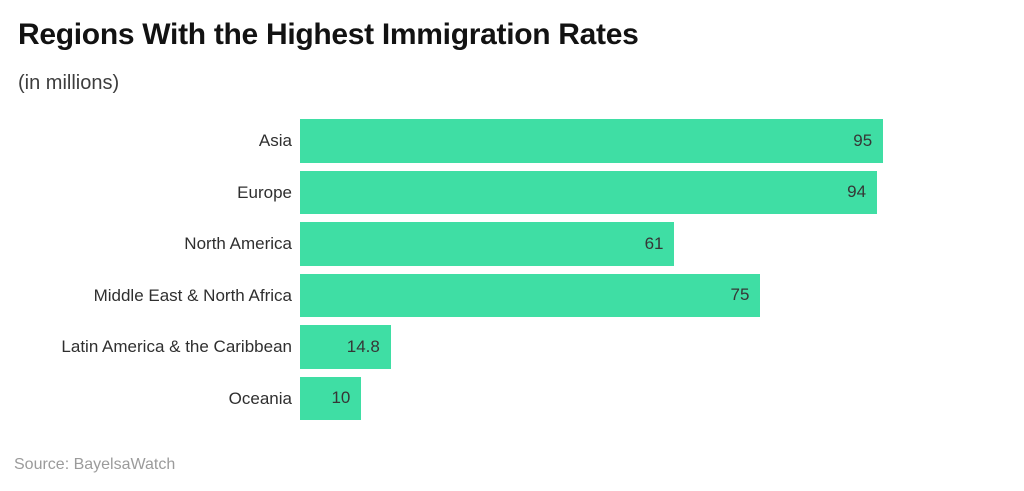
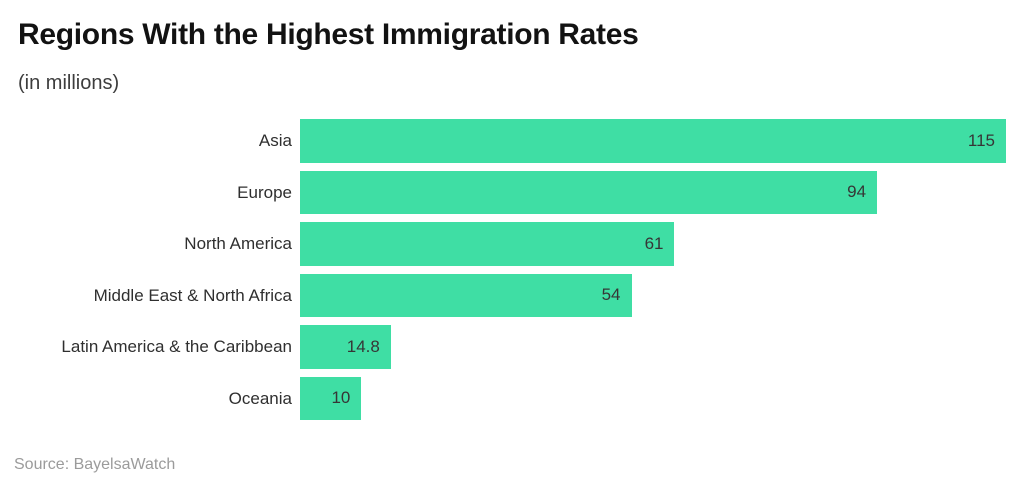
Asia: 95 -> 115
Middle East & North Africa: 75 -> 54
